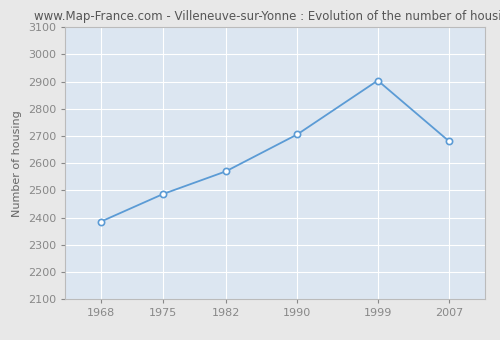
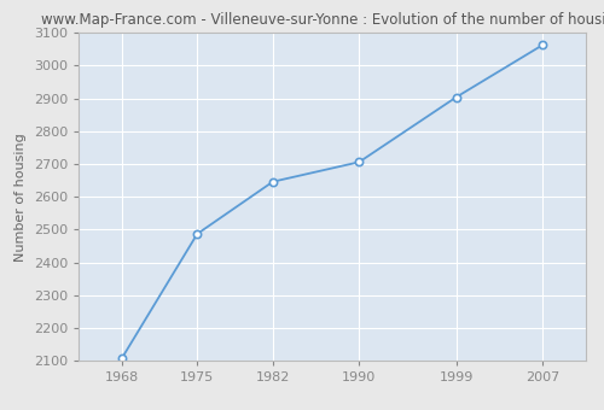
1968: 2385 -> 2107
1982: 2570 -> 2646
2007: 2680 -> 3063
